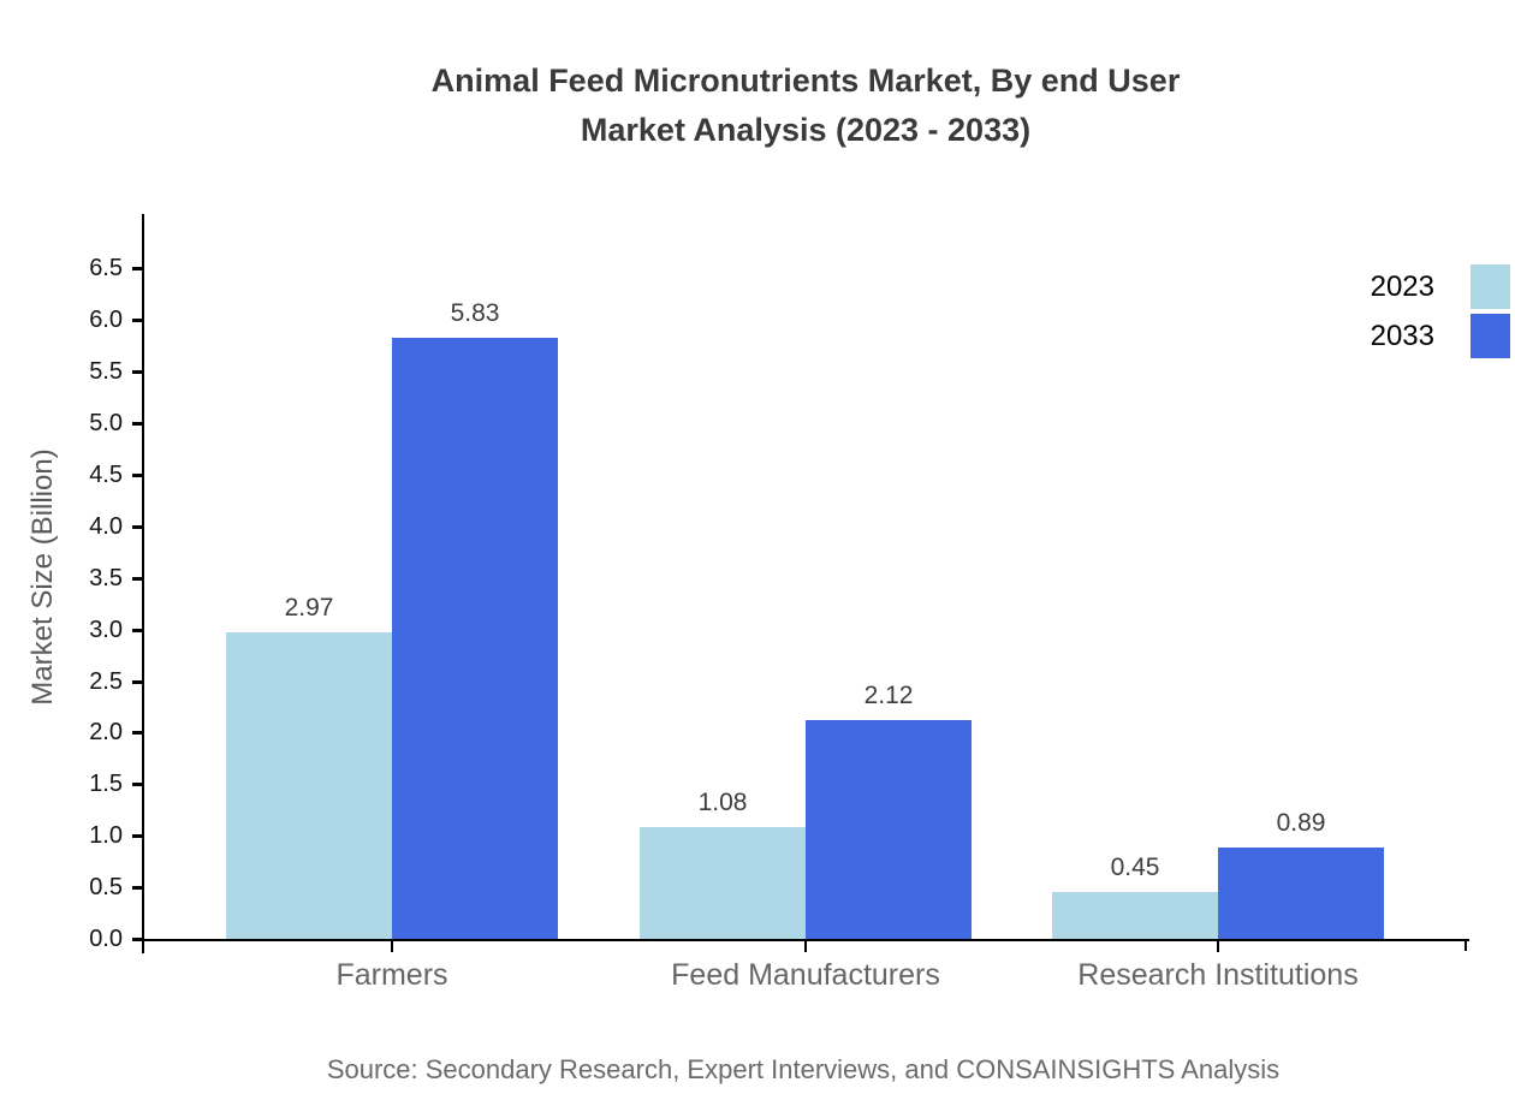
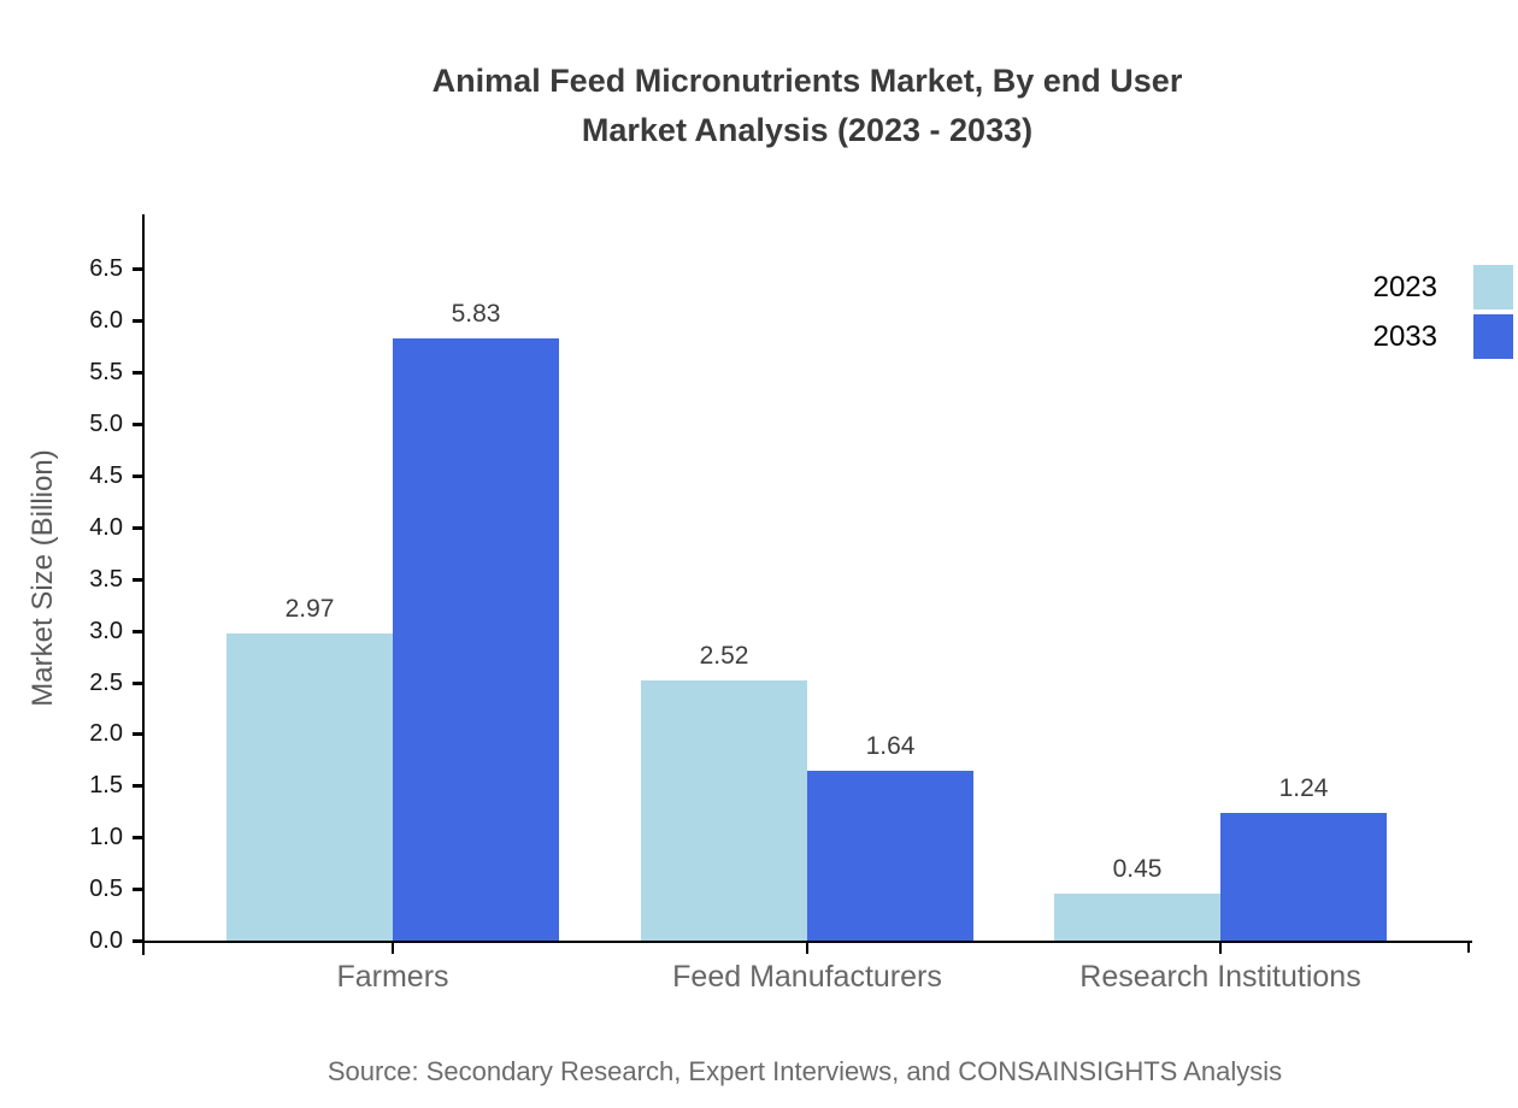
2023/Feed Manufacturers: 1.08 -> 2.52
2033/Feed Manufacturers: 2.12 -> 1.64
2033/Research Institutions: 0.89 -> 1.24
